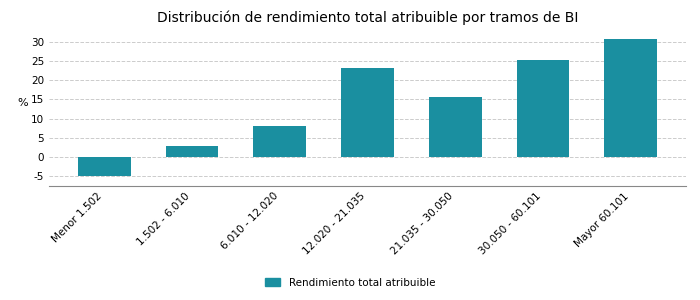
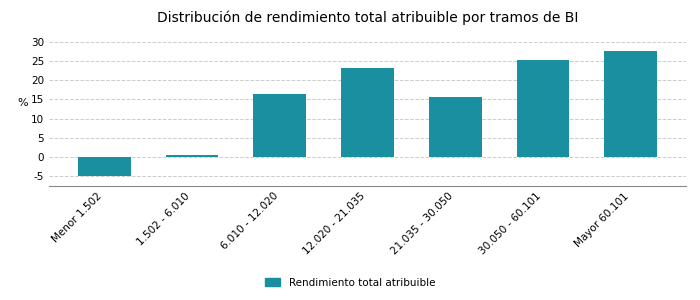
1.502 - 6.010: 2.8 -> 0.5
6.010 - 12.020: 8.0 -> 16.5
Mayor 60.101: 30.6 -> 27.5
